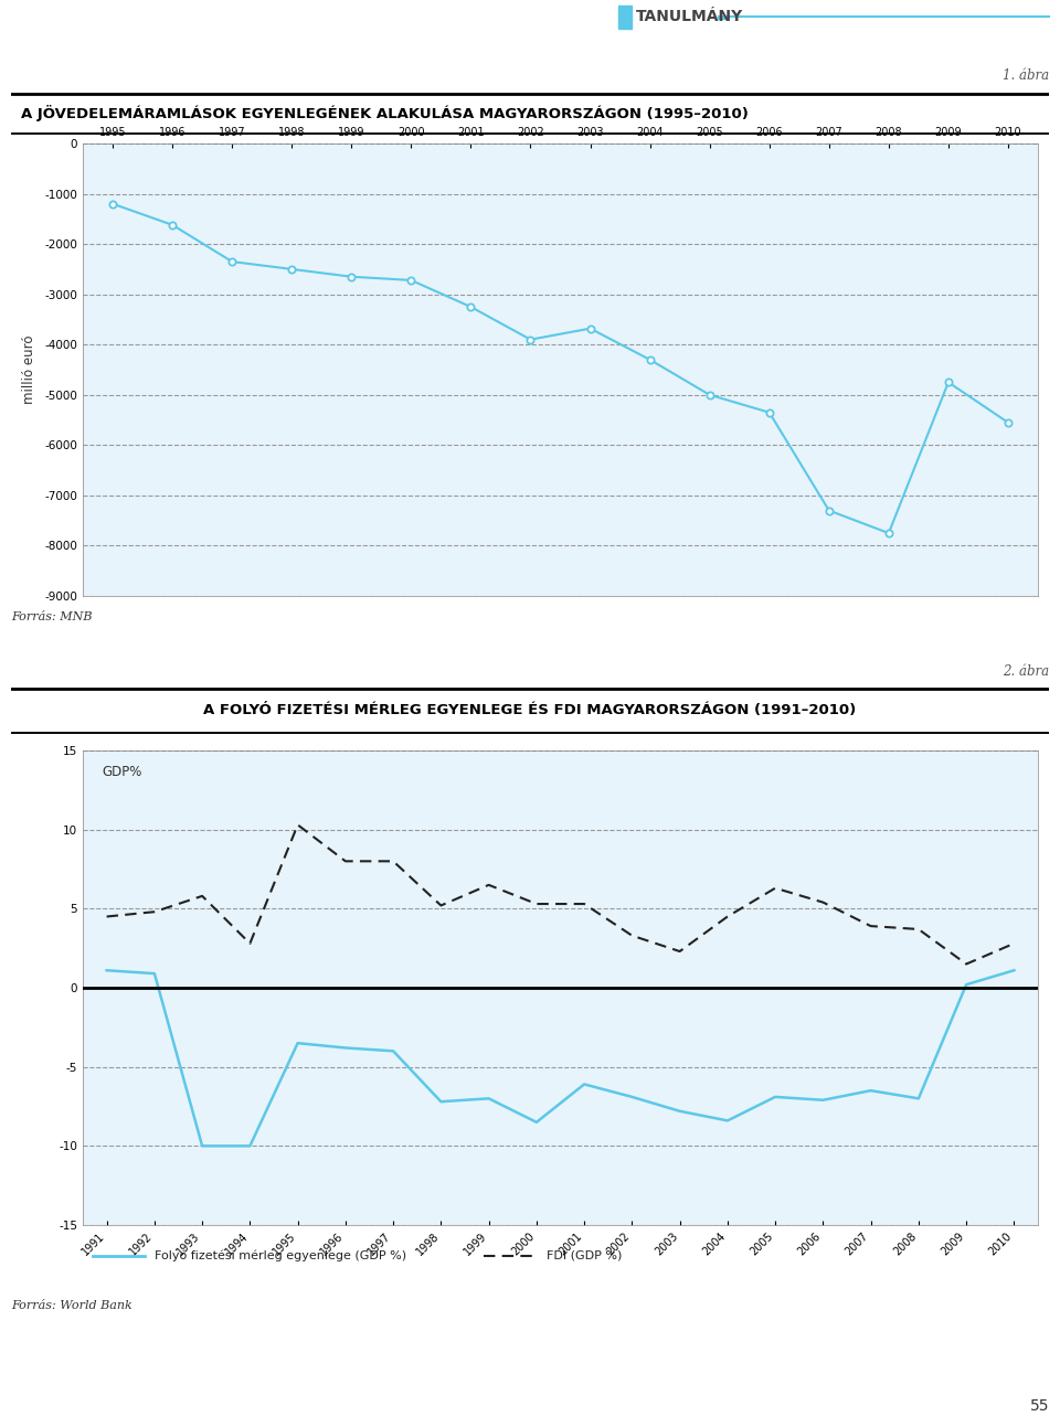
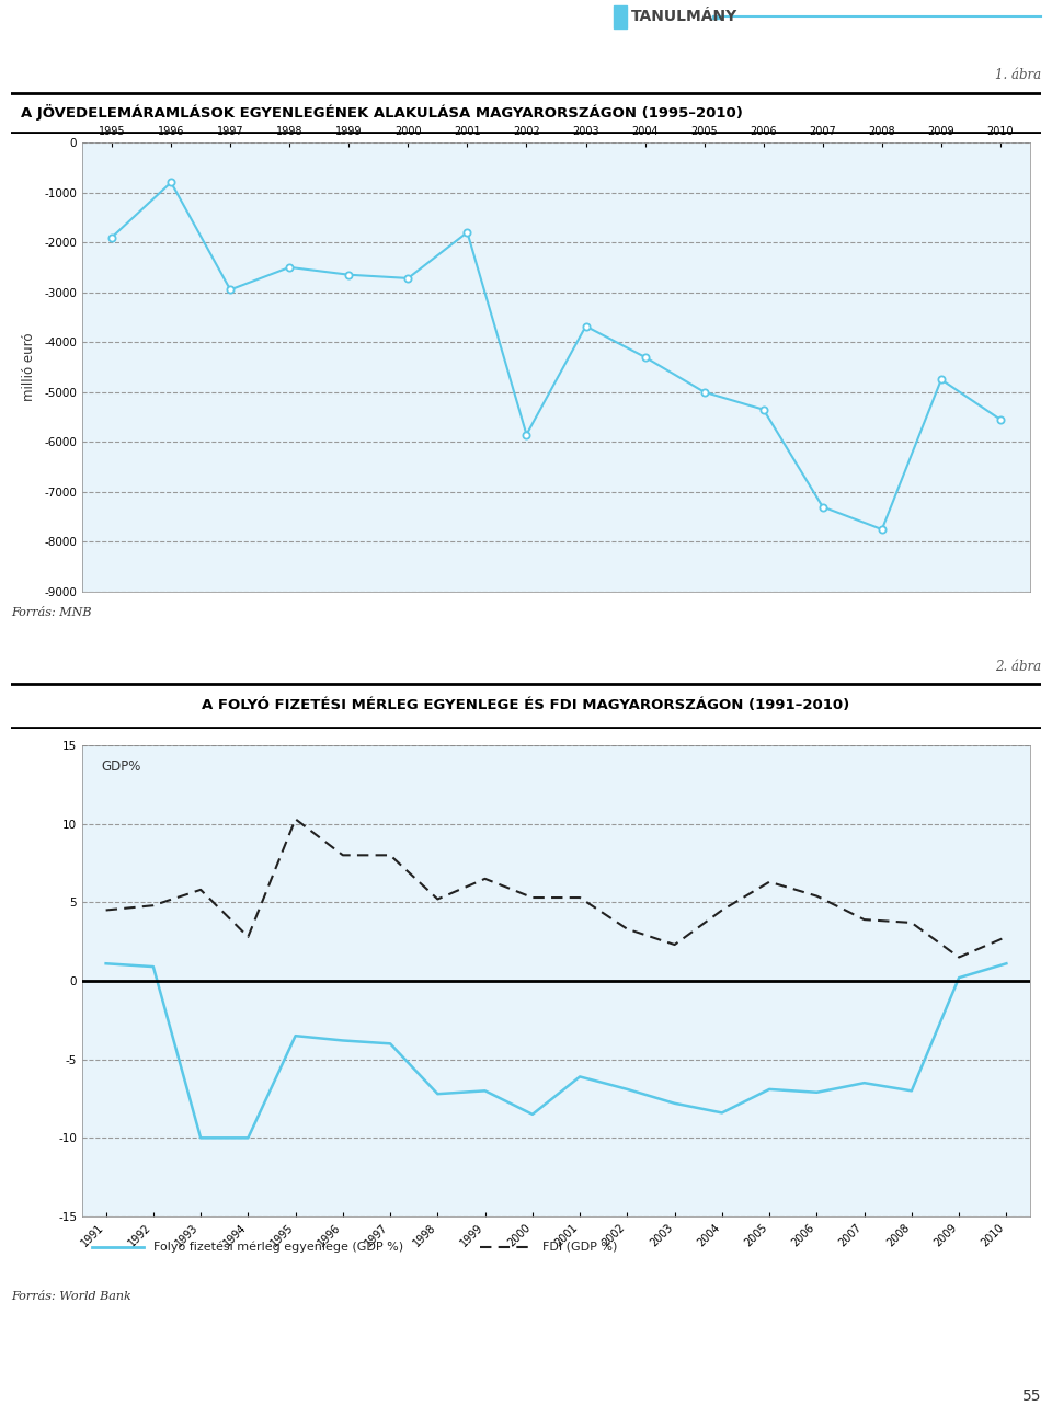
1995: -1200 -> -1900
1996: -1620 -> -800
1997: -2350 -> -2950
2001: -3250 -> -1800
2002: -3900 -> -5850
